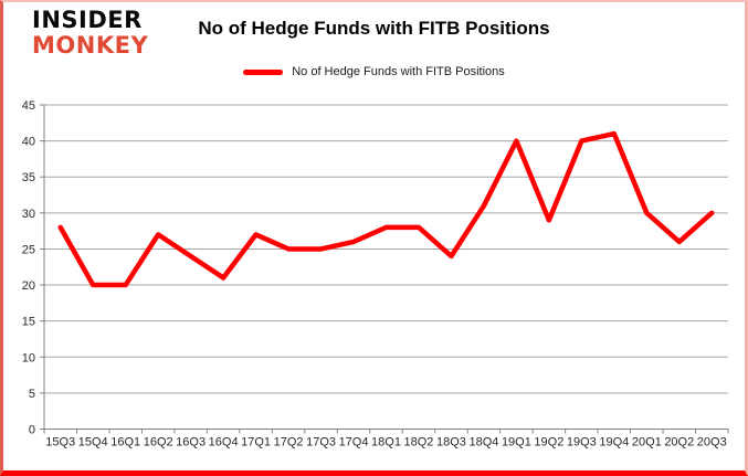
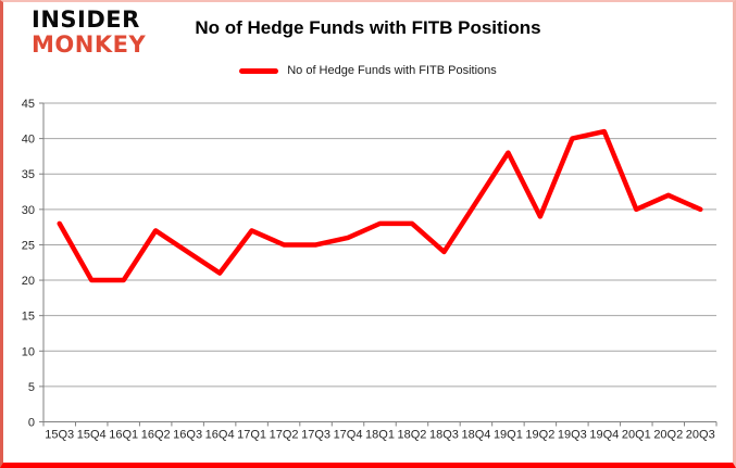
19Q1: 40 -> 38
20Q2: 26 -> 32
